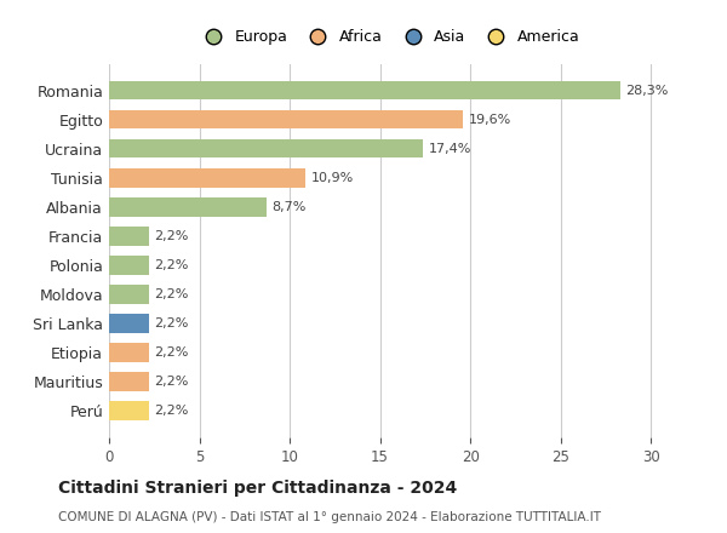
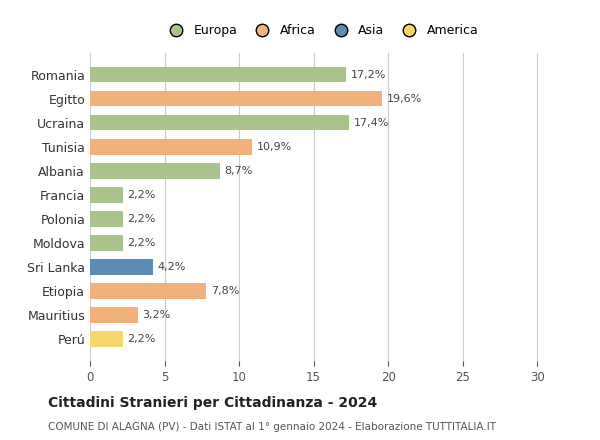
Romania: 28,3% -> 17,2%
Sri Lanka: 2,2% -> 4,2%
Etiopia: 2,2% -> 7,8%
Mauritius: 2,2% -> 3,2%
